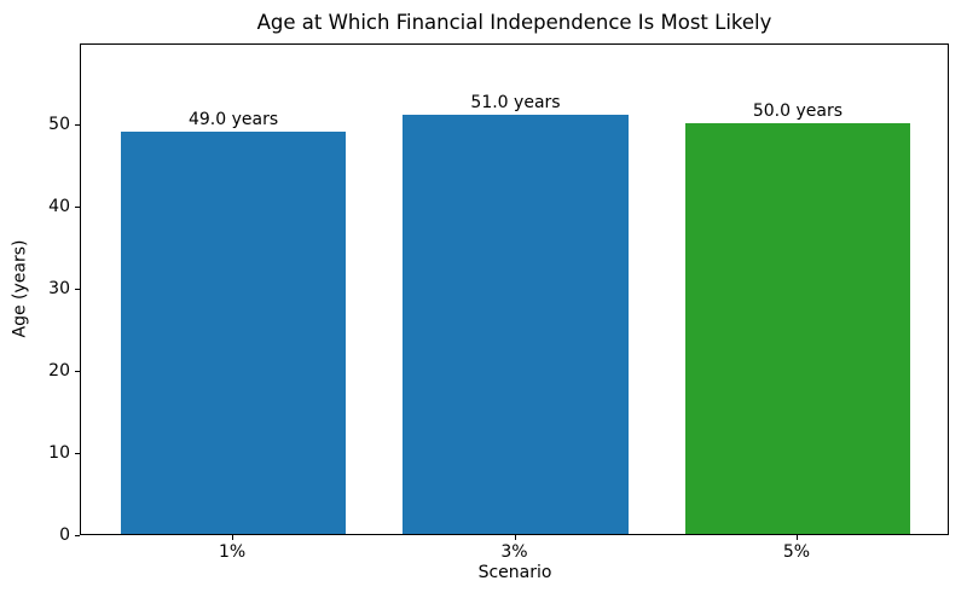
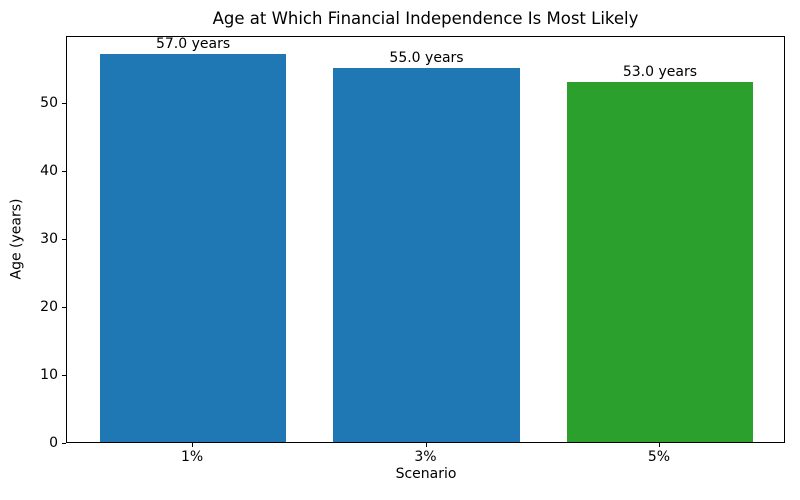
1%: 49.0 -> 57.0
3%: 51.0 -> 55.0
5%: 50.0 -> 53.0
